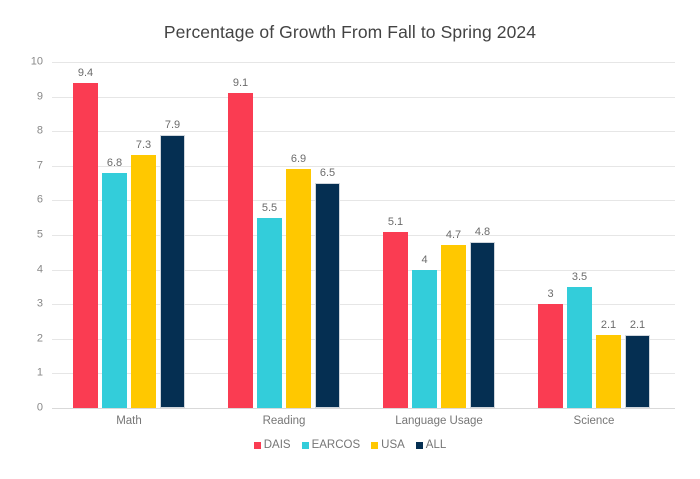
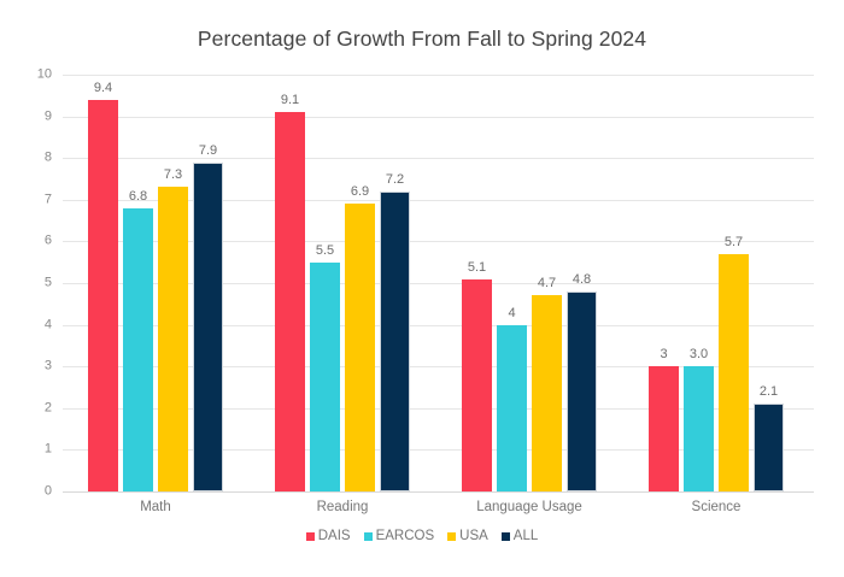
ALL/Reading: 6.5 -> 7.2
EARCOS/Science: 3.5 -> 3.0
USA/Science: 2.1 -> 5.7
